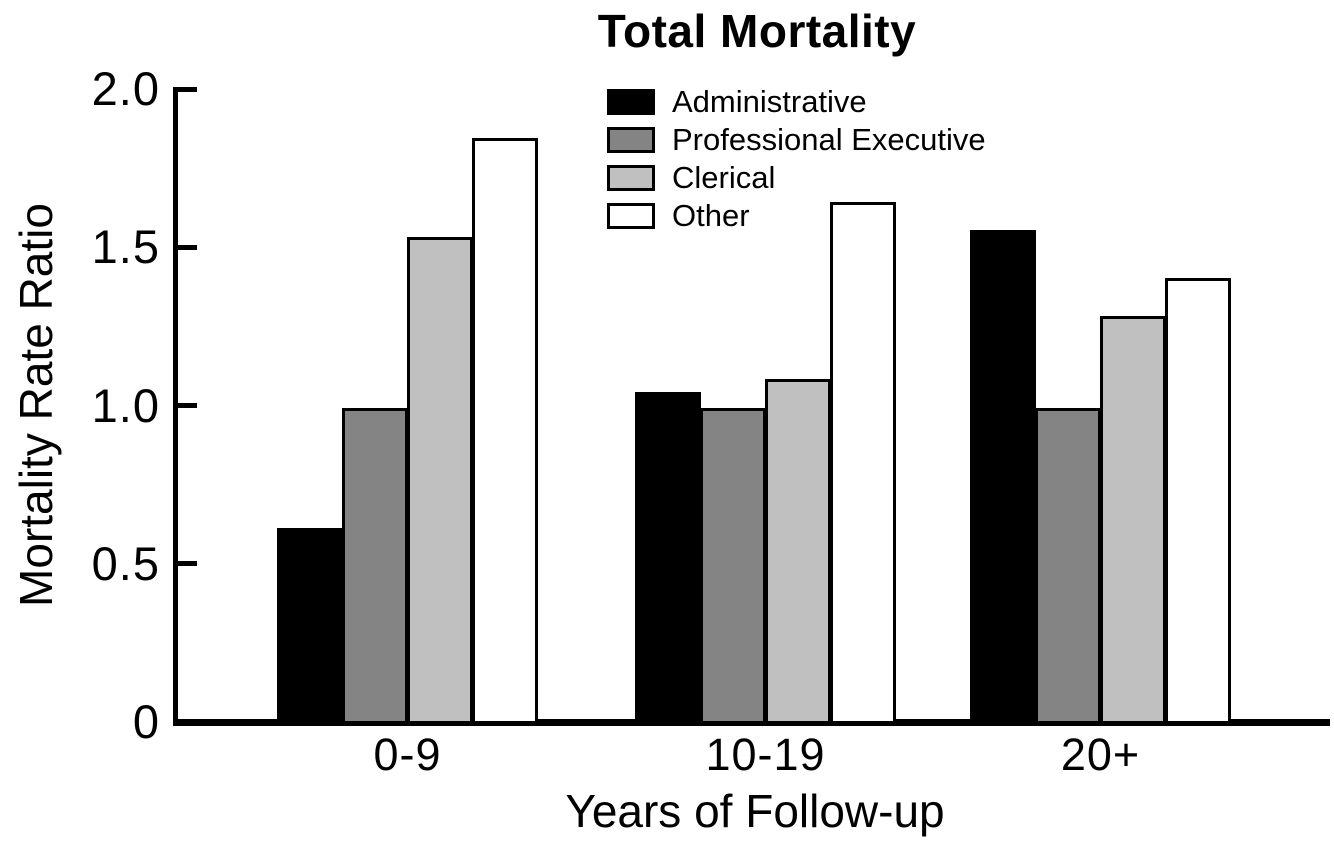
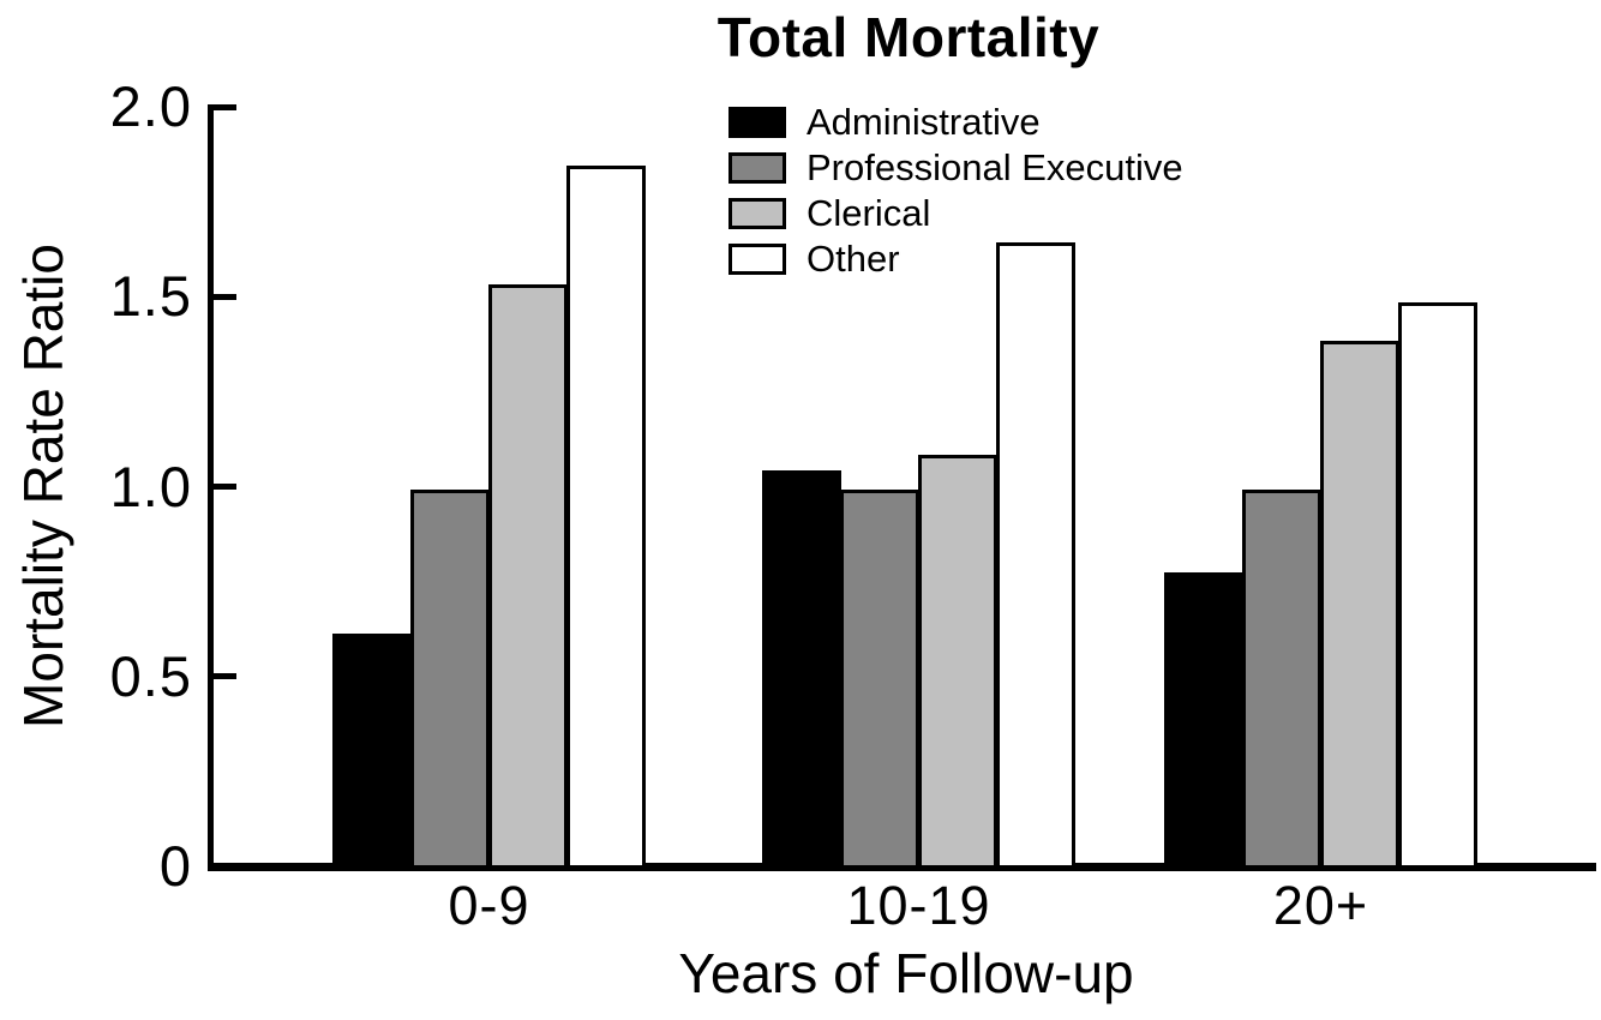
Administrative/20+: 1.56 -> 0.78
Clerical/20+: 1.29 -> 1.39
Other/20+: 1.41 -> 1.49
